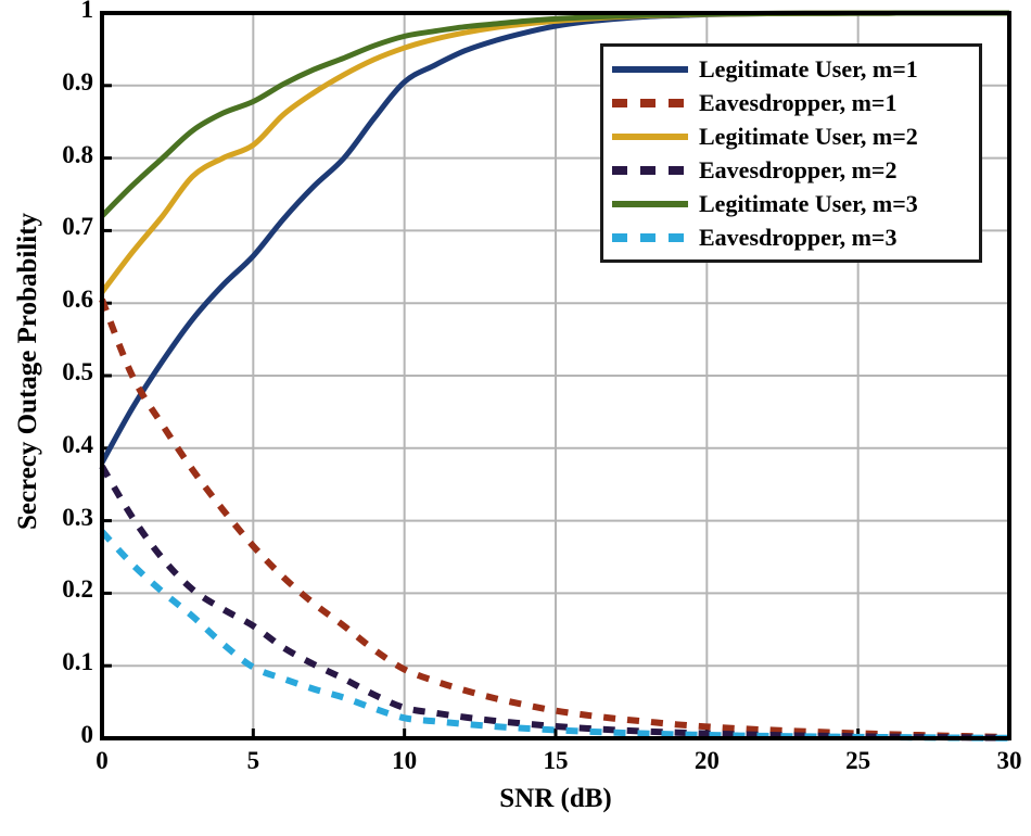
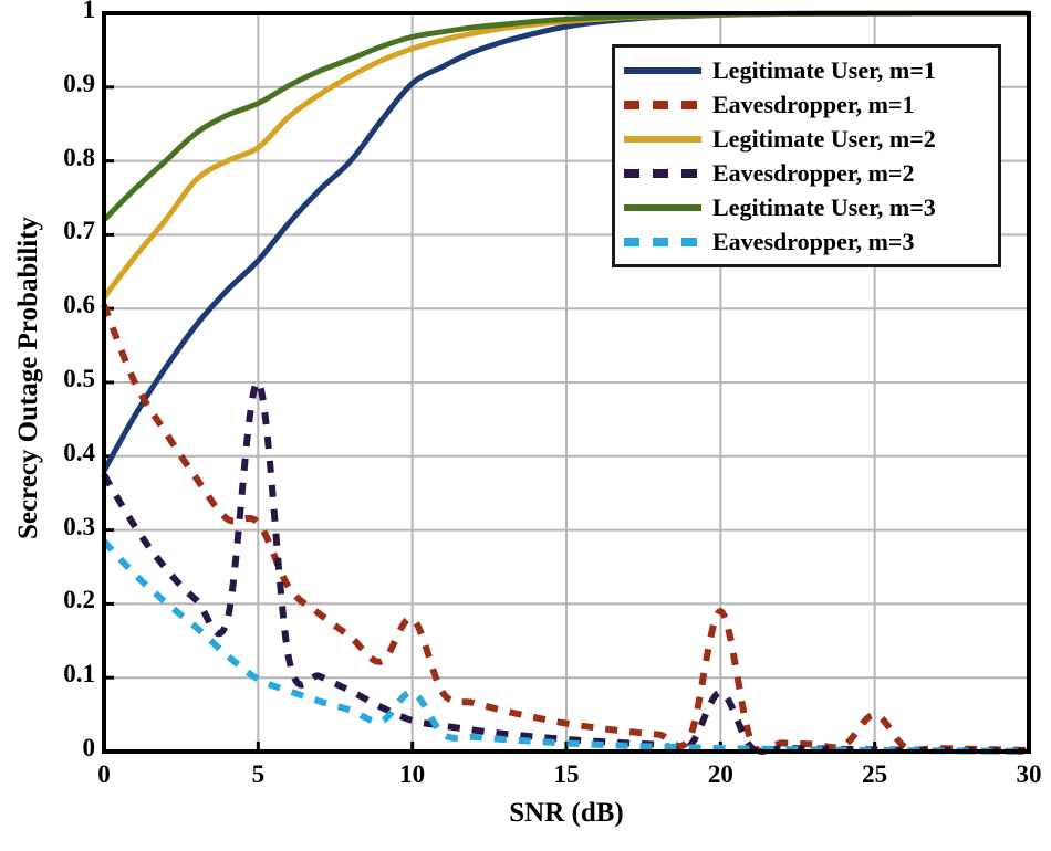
Eavesdropper, m=1/5: 0.27 -> 0.31
Eavesdropper, m=2/5: 0.15 -> 0.50
Eavesdropper, m=1/10: 0.10 -> 0.18
Eavesdropper, m=3/10: 0.03 -> 0.08
Eavesdropper, m=1/20: 0.02 -> 0.19
Eavesdropper, m=2/20: 0.01 -> 0.08
Eavesdropper, m=1/25: 0.01 -> 0.05
